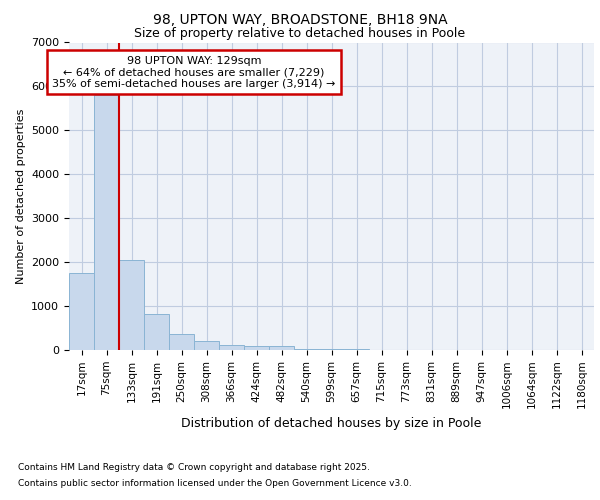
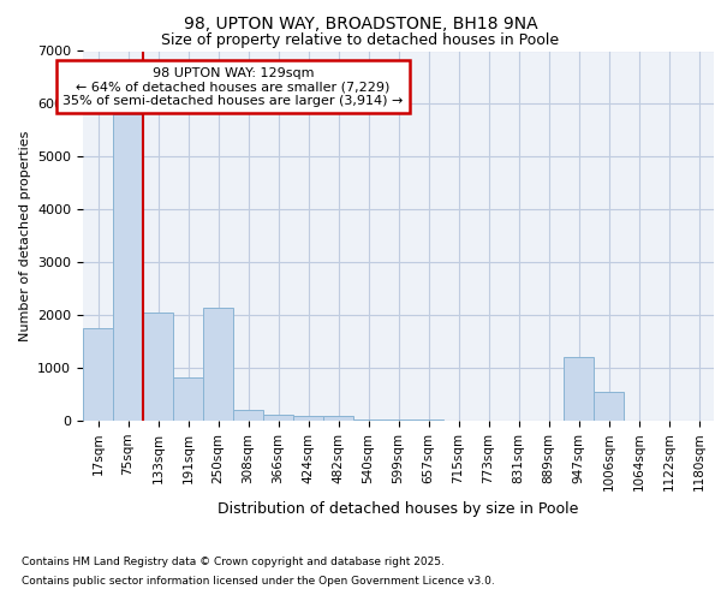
250sqm: 360 -> 2150
947sqm: 0 -> 1200
1006sqm: 0 -> 550
